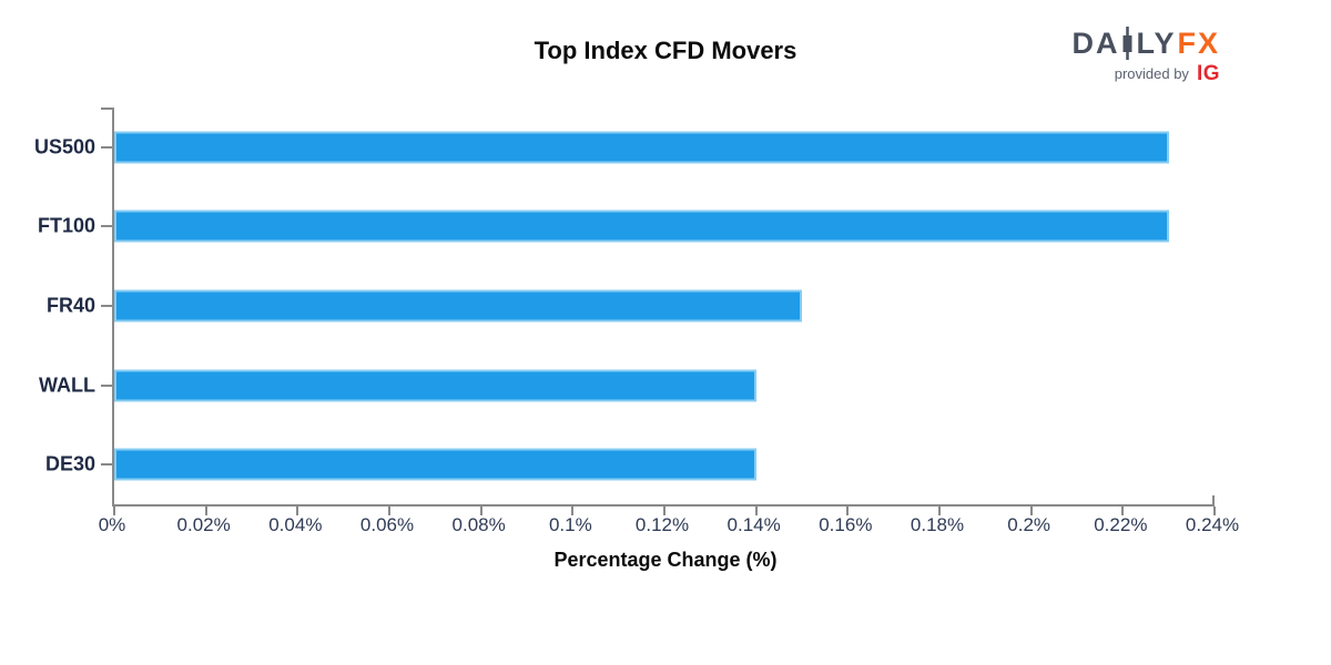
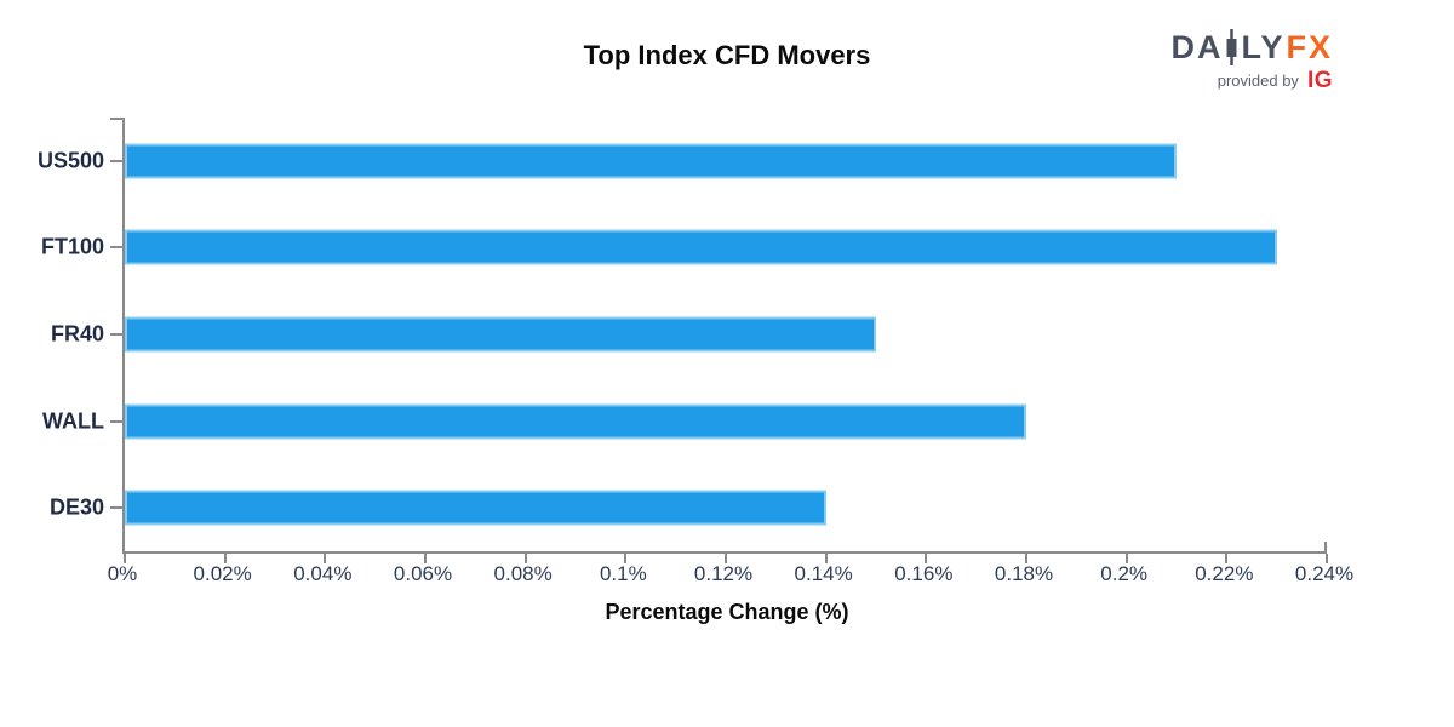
US500: 0.23% -> 0.21%
WALL: 0.14% -> 0.18%
